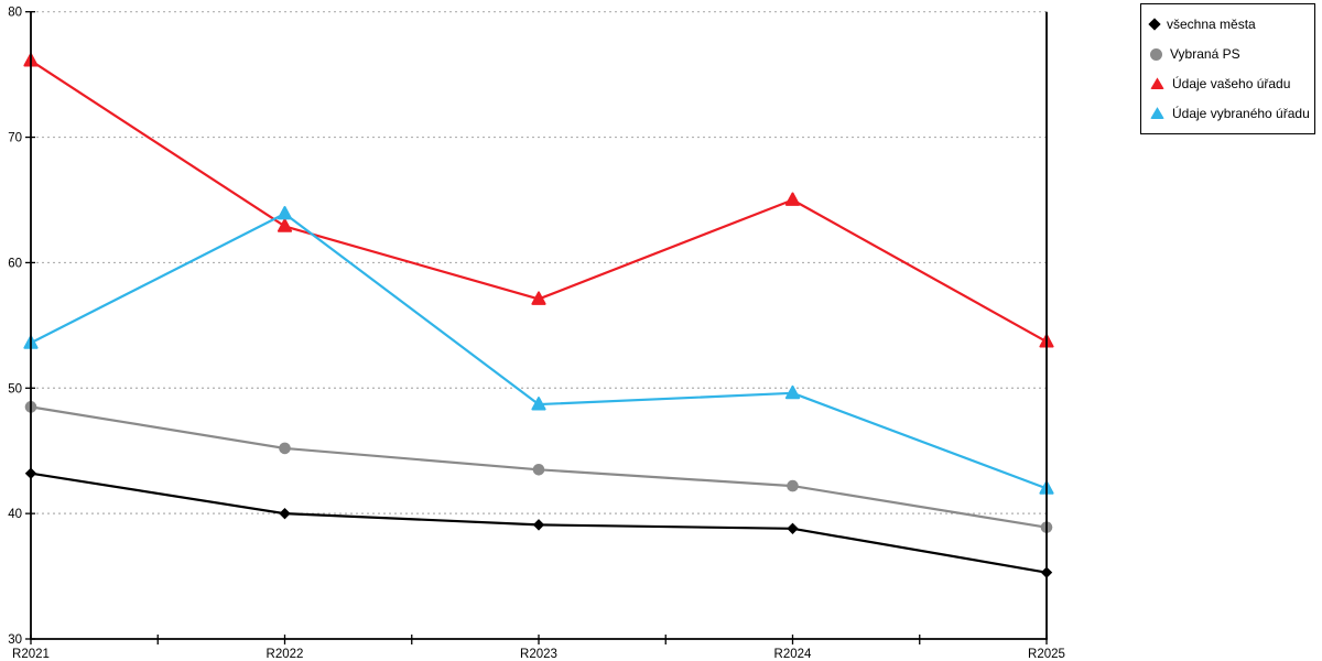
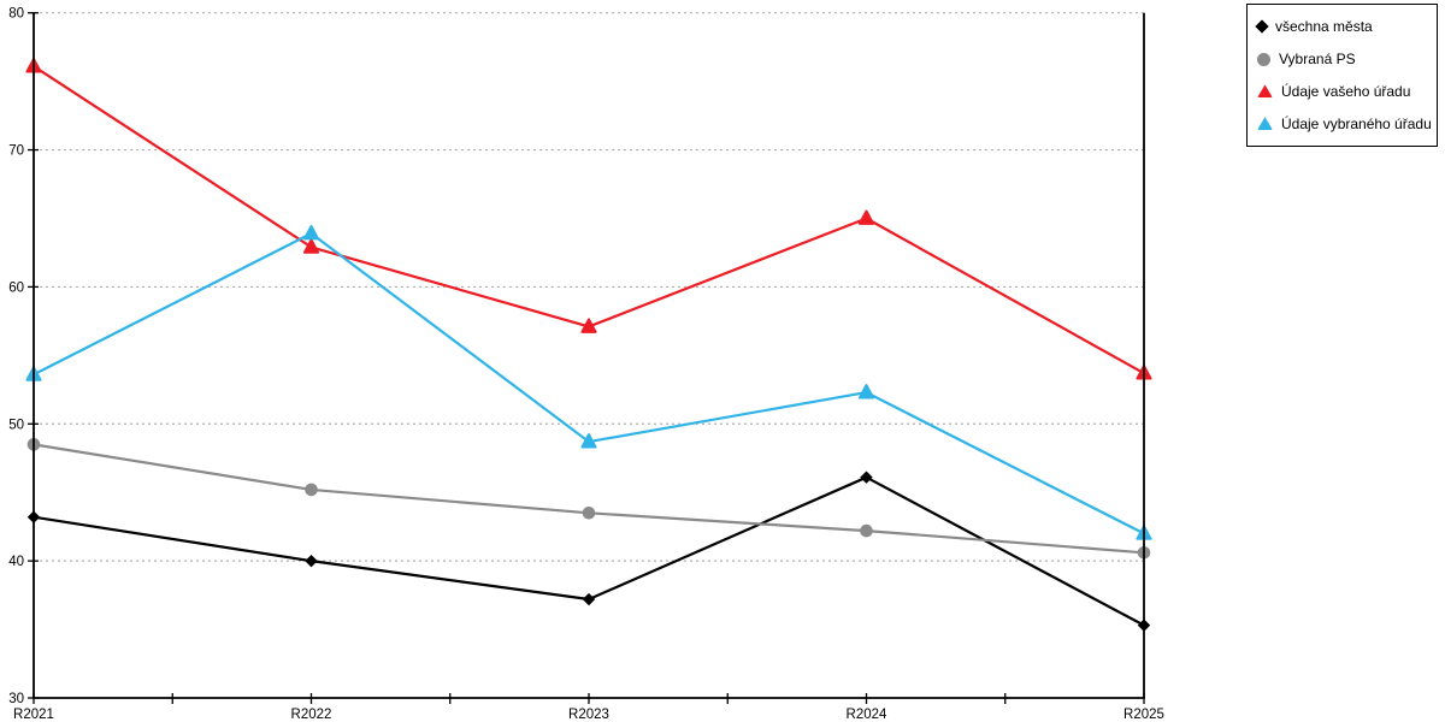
všechna města/R2023: 39.1 -> 37.2
všechna města/R2024: 38.8 -> 46.1
Údaje vybraného úřadu/R2024: 49.6 -> 52.3
Vybraná PS/R2025: 38.9 -> 40.6
